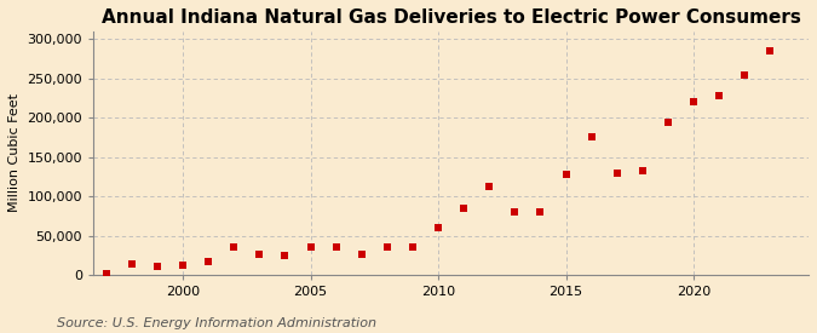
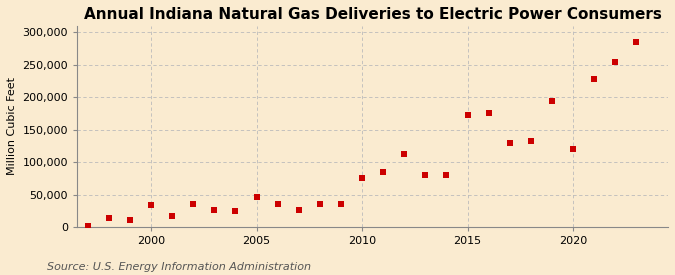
2000: 13,000 -> 34,000
2005: 35,000 -> 46,000
2010: 60,000 -> 76,000
2015: 128,000 -> 172,000
2020: 220,000 -> 120,000
